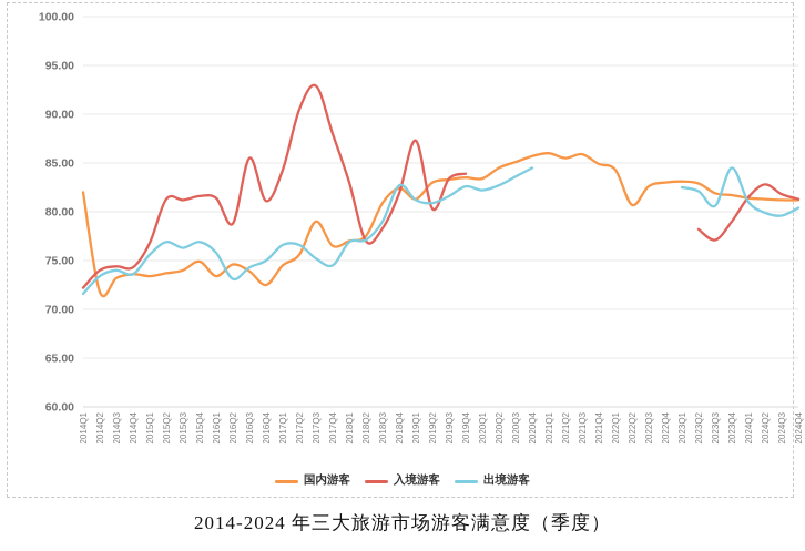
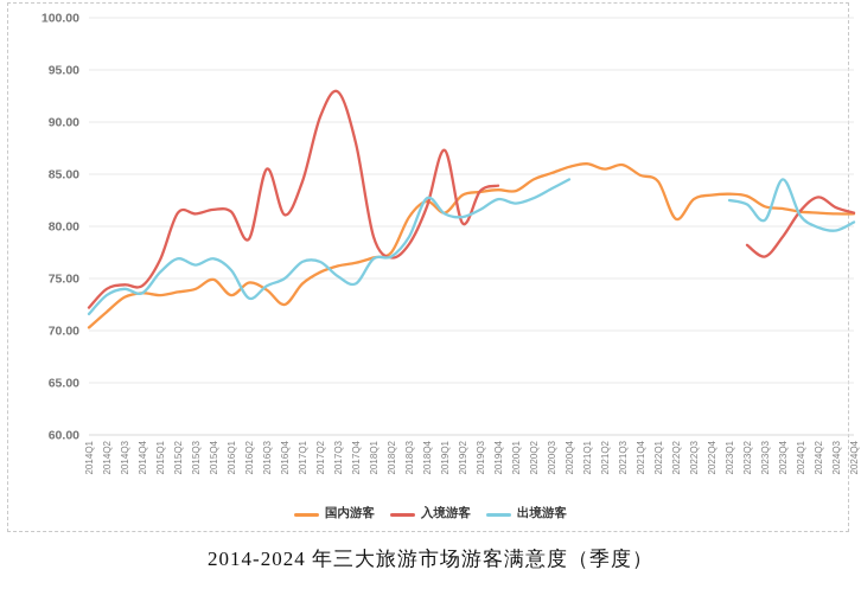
国内游客/2014Q1: 82 -> 70
国内游客/2017Q3: 79 -> 76
入境游客/2018Q1: 83 -> 79
